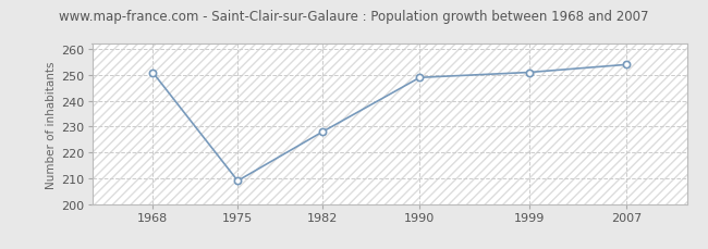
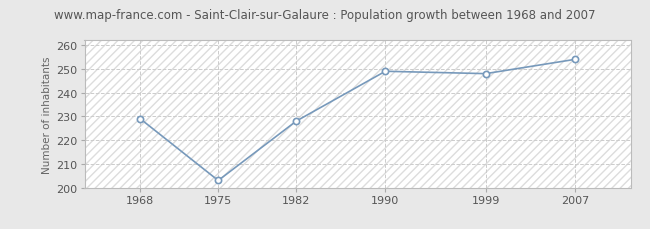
1968: 251 -> 229
1975: 209 -> 203
1999: 251 -> 248
